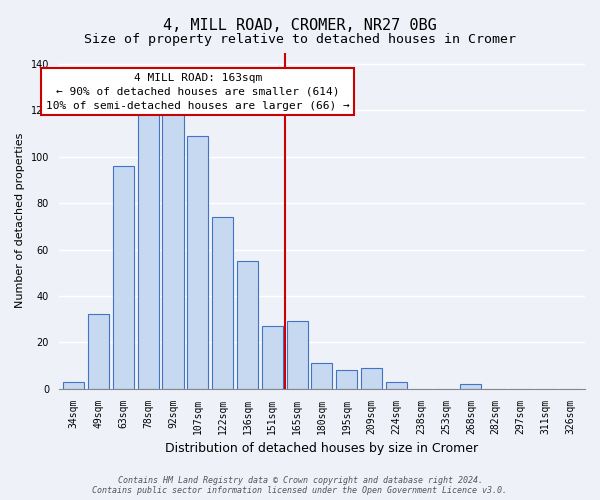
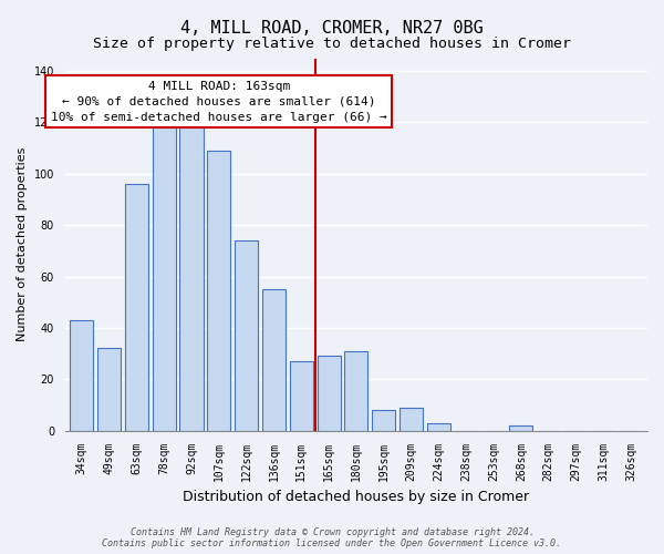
34sqm: 3 -> 43
180sqm: 11 -> 31
